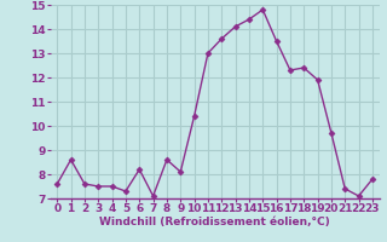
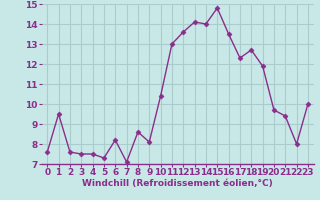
1: 8.6 -> 9.5
14: 14.4 -> 14.0
18: 12.4 -> 12.7
21: 7.4 -> 9.4
22: 7.1 -> 8.0
23: 7.8 -> 10.0
